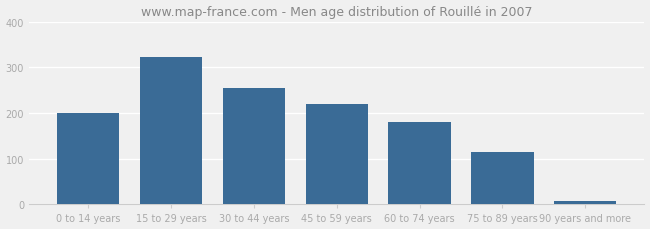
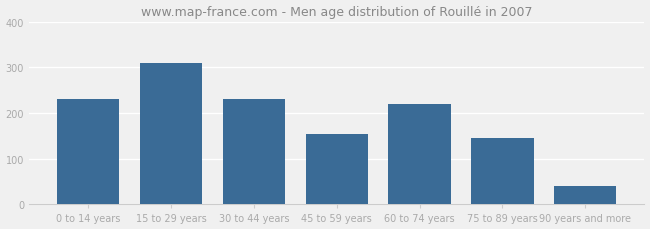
0 to 14 years: 200 -> 230
15 to 29 years: 323 -> 310
30 to 44 years: 254 -> 230
45 to 59 years: 219 -> 155
60 to 74 years: 180 -> 220
75 to 89 years: 114 -> 145
90 years and more: 8 -> 40
